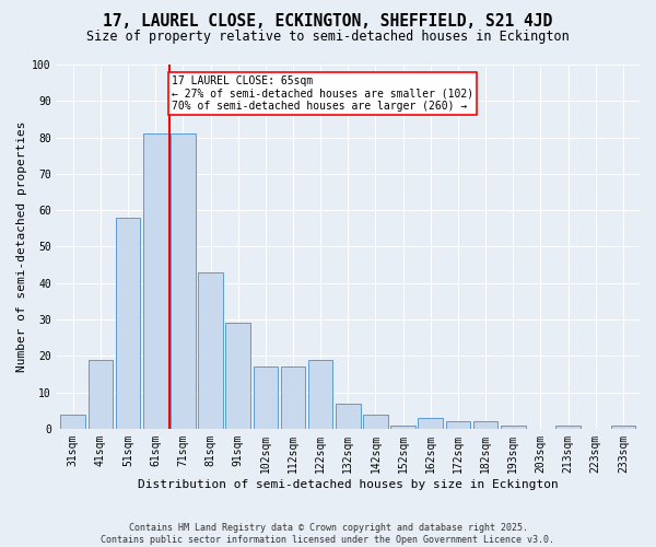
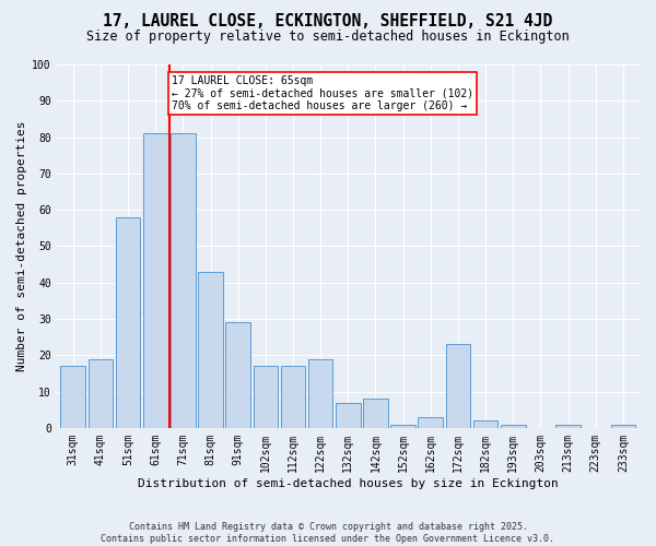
31sqm: 4 -> 17
142sqm: 4 -> 8
172sqm: 2 -> 23
